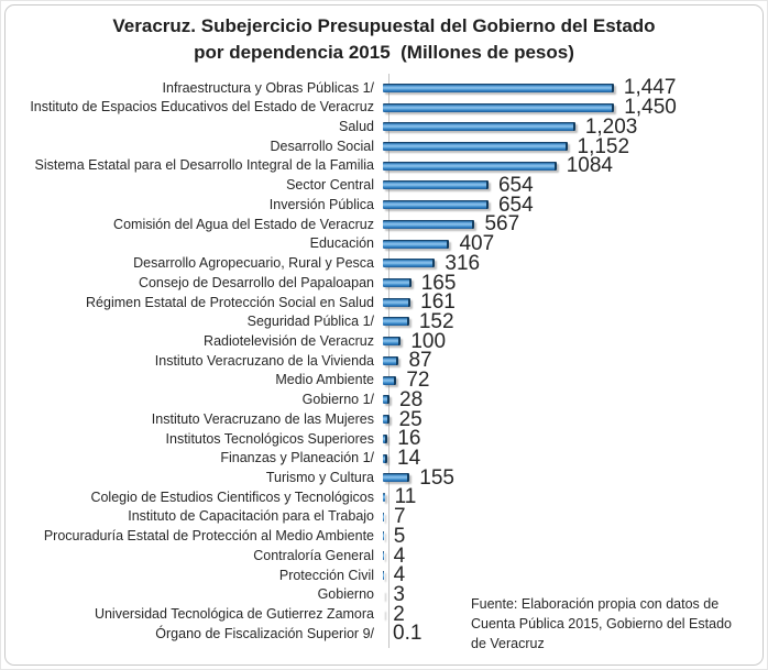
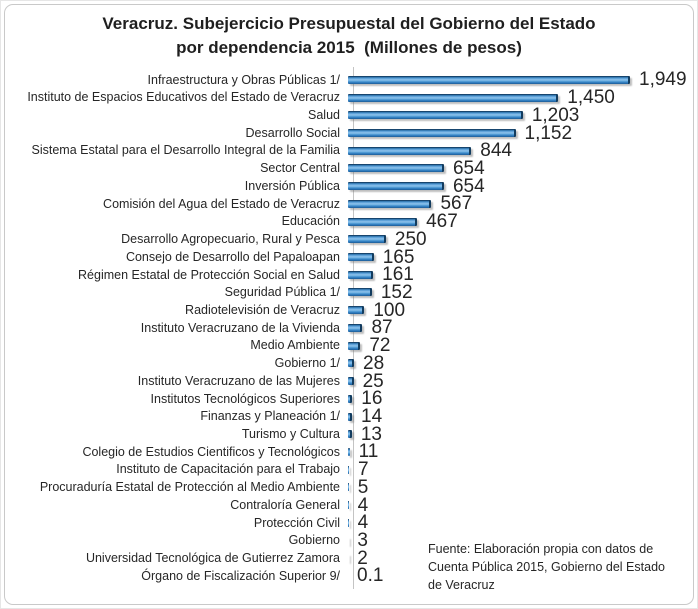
Infraestructura y Obras Públicas 1/: 1,447 -> 1,949
Sistema Estatal para el Desarrollo Integral de la Familia: 1084 -> 844
Educación: 407 -> 467
Desarrollo Agropecuario, Rural y Pesca: 316 -> 250
Turismo y Cultura: 155 -> 13
